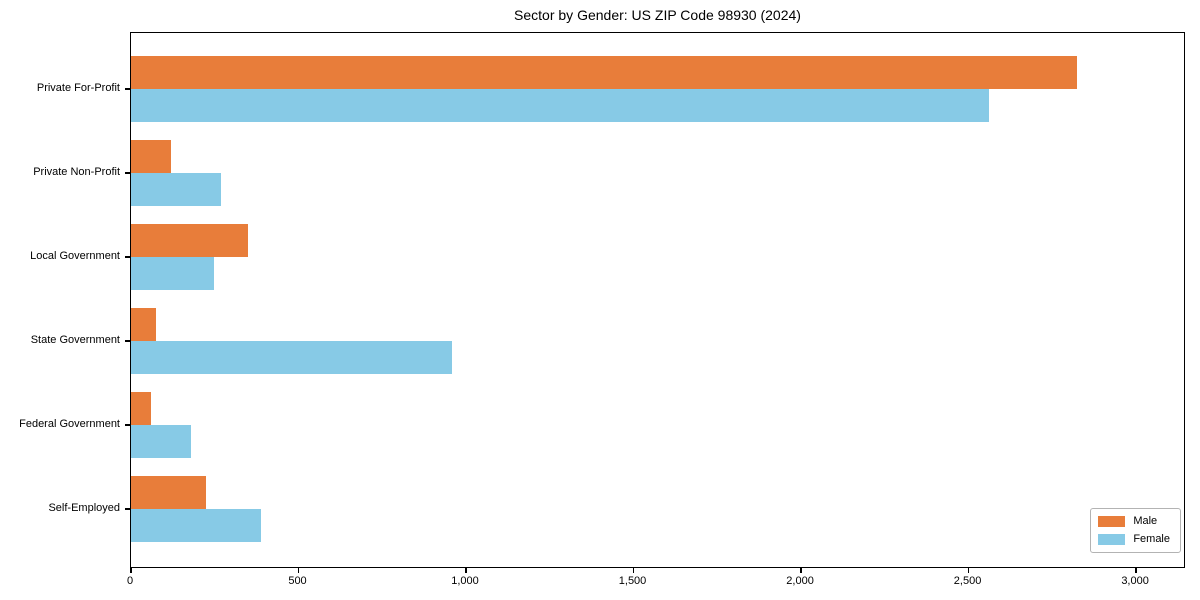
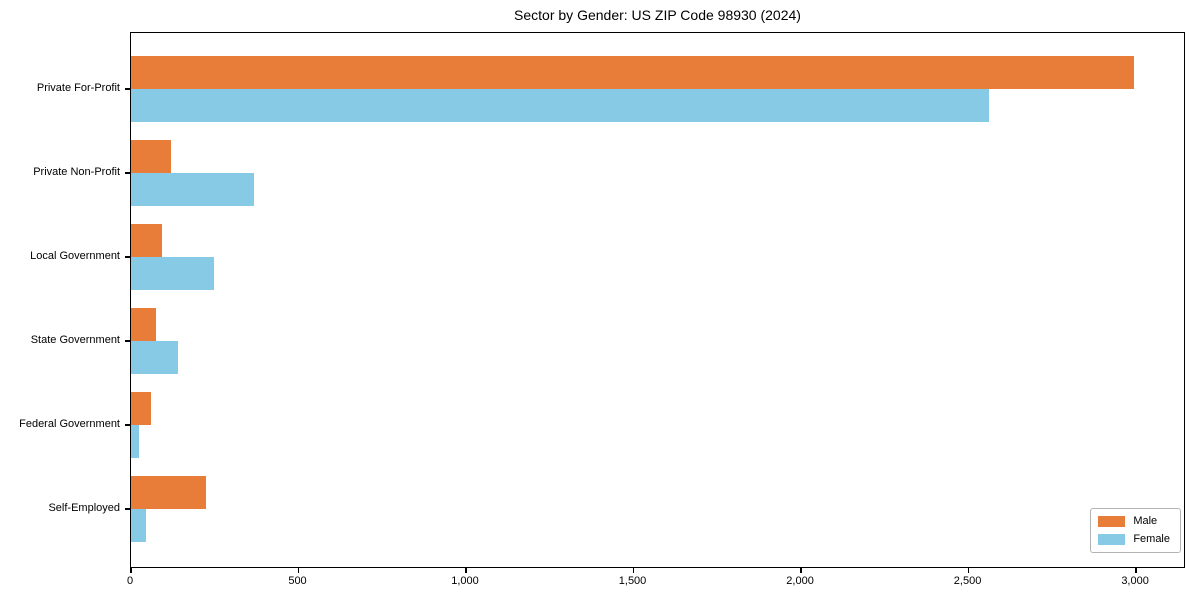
Male/Private For-Profit: 2830 -> 3000
Female/Private Non-Profit: 270 -> 370
Male/Local Government: 350 -> 90
Female/State Government: 960 -> 140
Female/Federal Government: 180 -> 20
Female/Self-Employed: 390 -> 40
